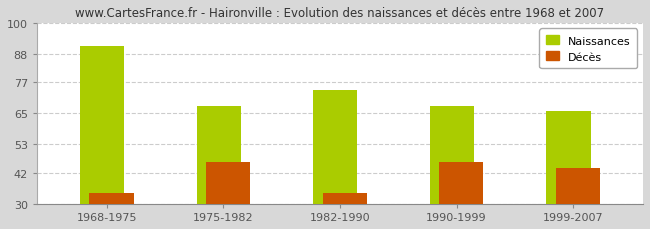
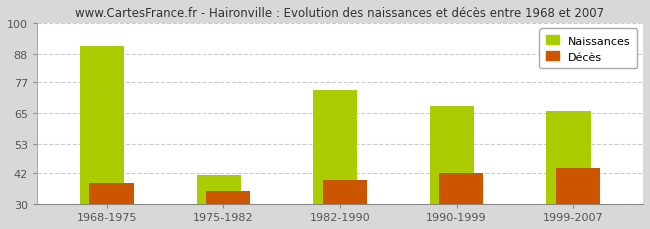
Décès/1968-1975: 34 -> 38
Naissances/1975-1982: 68 -> 41
Décès/1975-1982: 46 -> 35
Décès/1982-1990: 34 -> 39
Décès/1990-1999: 46 -> 42
